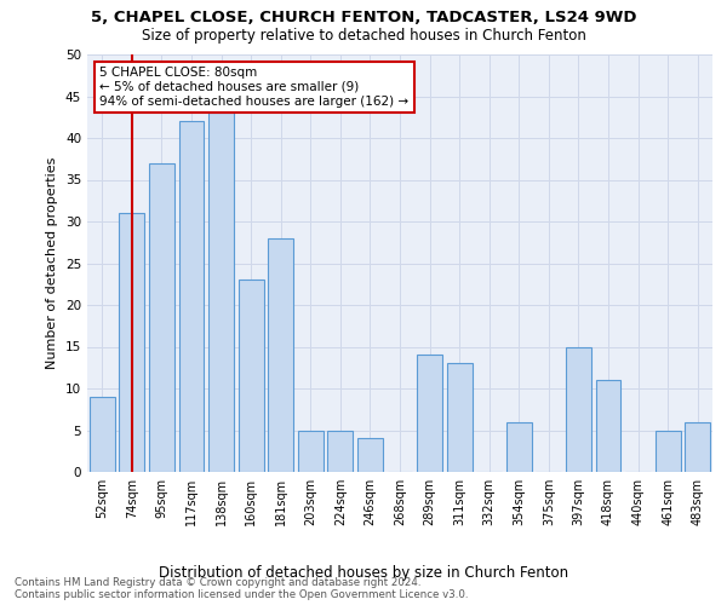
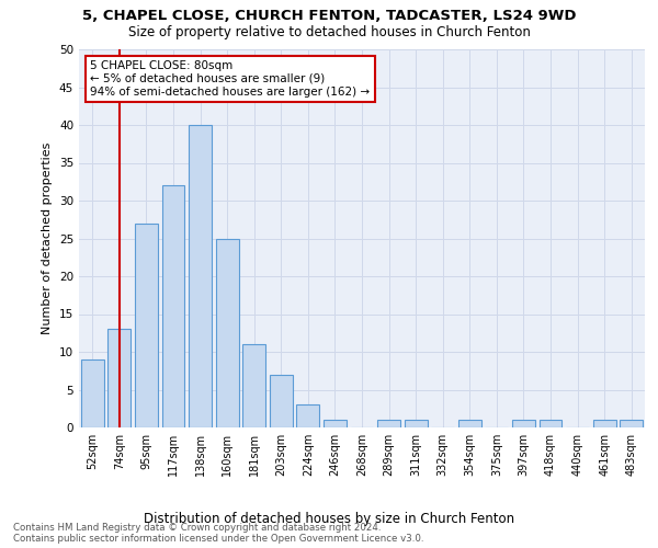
74sqm: 31 -> 13
95sqm: 37 -> 27
117sqm: 42 -> 32
138sqm: 43 -> 40
160sqm: 23 -> 25
181sqm: 28 -> 11
203sqm: 5 -> 7
224sqm: 5 -> 3
246sqm: 4 -> 1
289sqm: 14 -> 1
311sqm: 13 -> 1
354sqm: 6 -> 1
397sqm: 15 -> 1
418sqm: 11 -> 1
461sqm: 5 -> 1
483sqm: 6 -> 1
